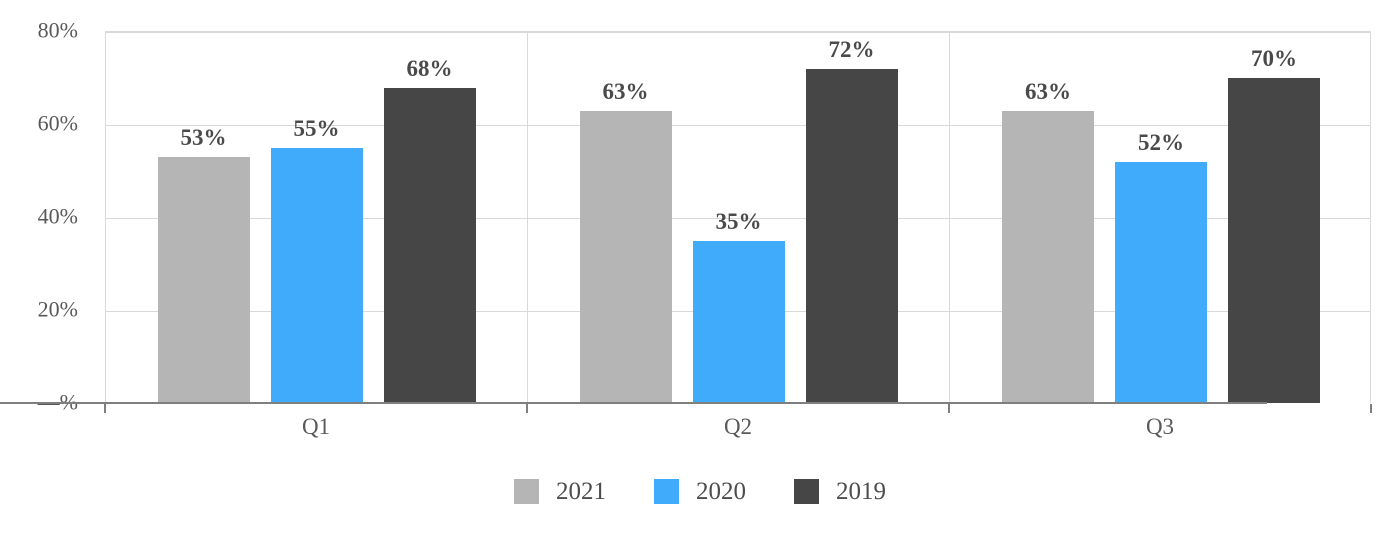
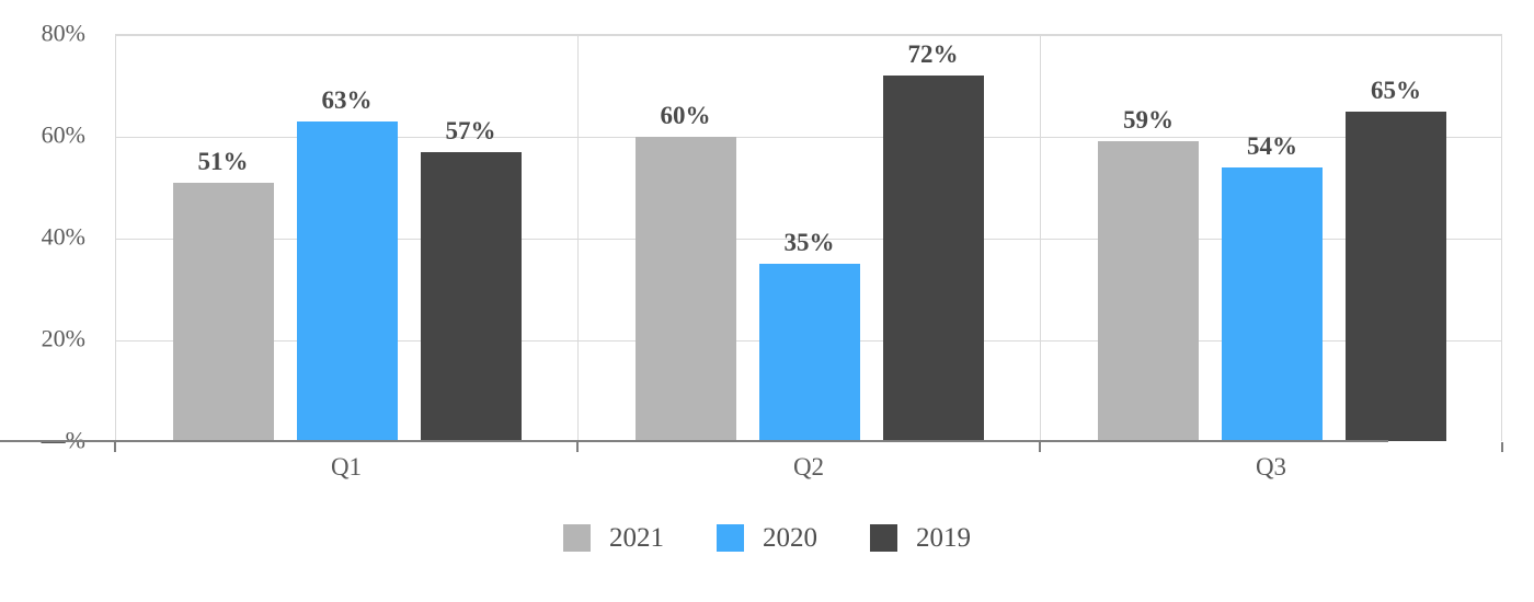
2021/Q1: 53% -> 51%
2020/Q1: 55% -> 63%
2019/Q1: 68% -> 57%
2021/Q2: 63% -> 60%
2021/Q3: 63% -> 59%
2020/Q3: 52% -> 54%
2019/Q3: 70% -> 65%
